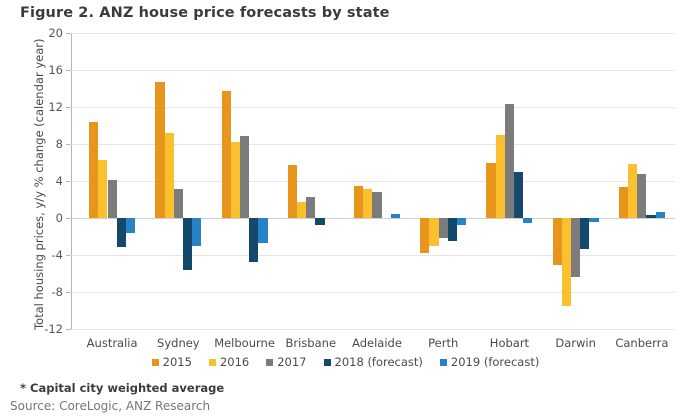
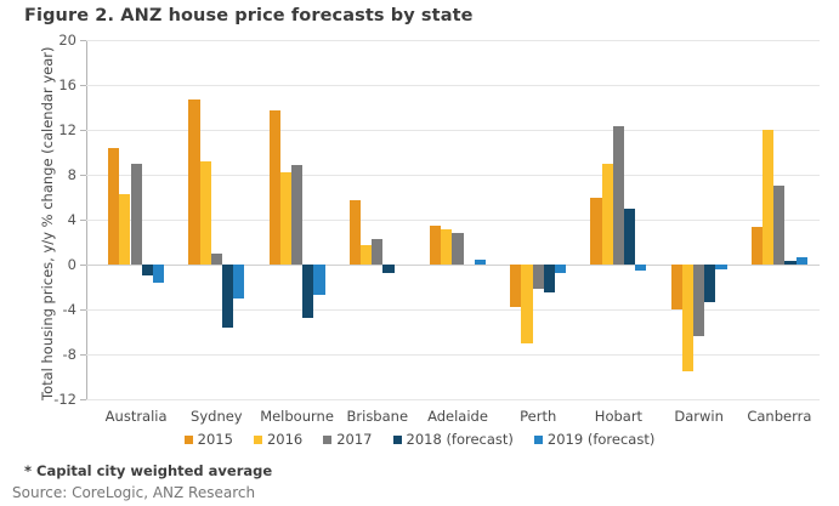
2017/Australia: 4 -> 9
2018 (forecast)/Australia: -3 -> -1
2017/Sydney: 3 -> 1
2016/Perth: -3 -> -7
2015/Darwin: -5 -> -4
2016/Canberra: 6 -> 12
2017/Canberra: 5 -> 7
